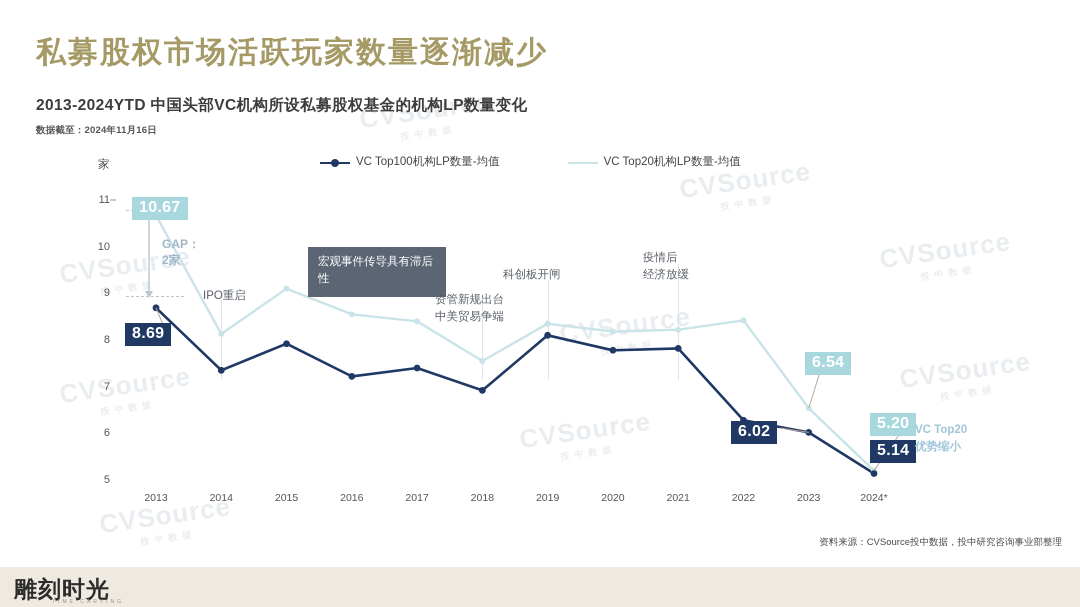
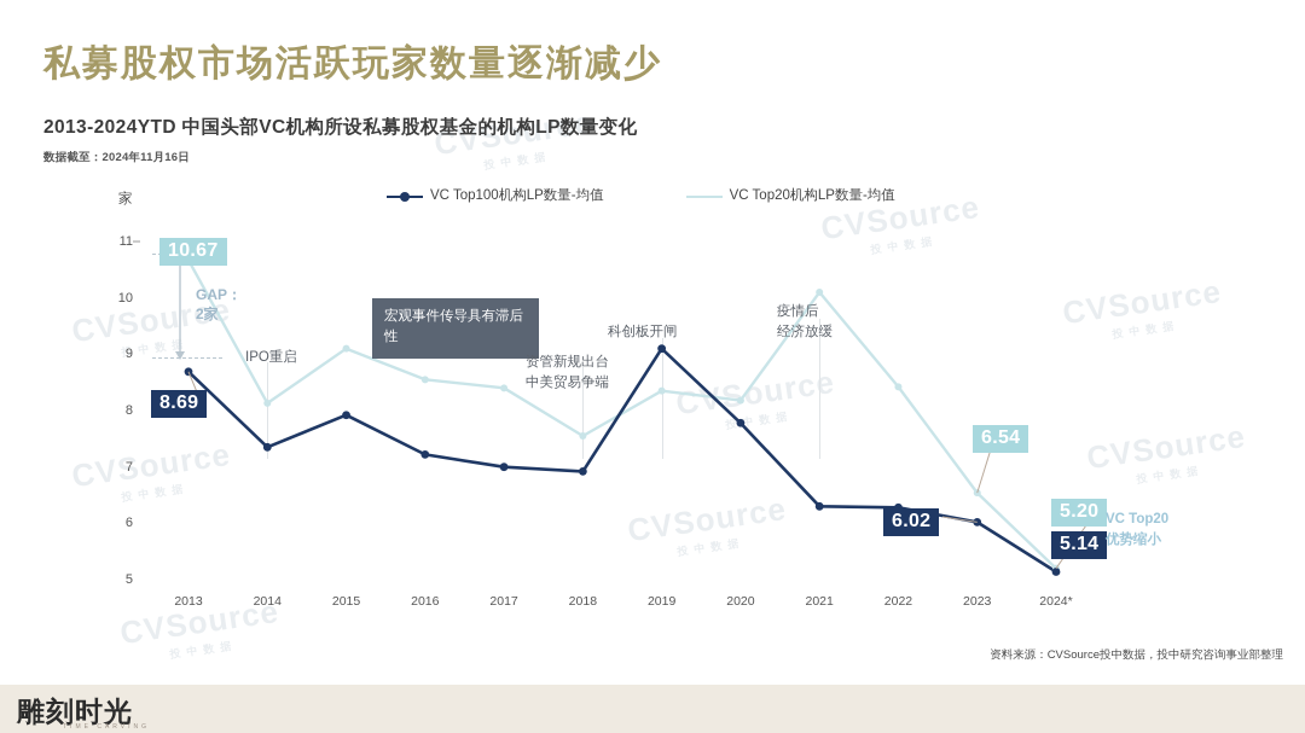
VC Top100机构LP数量-均值/2017: 7.4 -> 7.0
VC Top100机构LP数量-均值/2019: 8.1 -> 9.1
VC Top100机构LP数量-均值/2021: 7.8 -> 6.3
VC Top20机构LP数量-均值/2021: 8.2 -> 10.1
